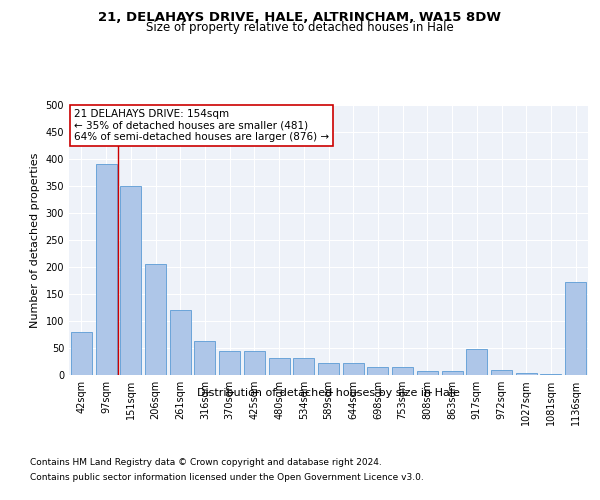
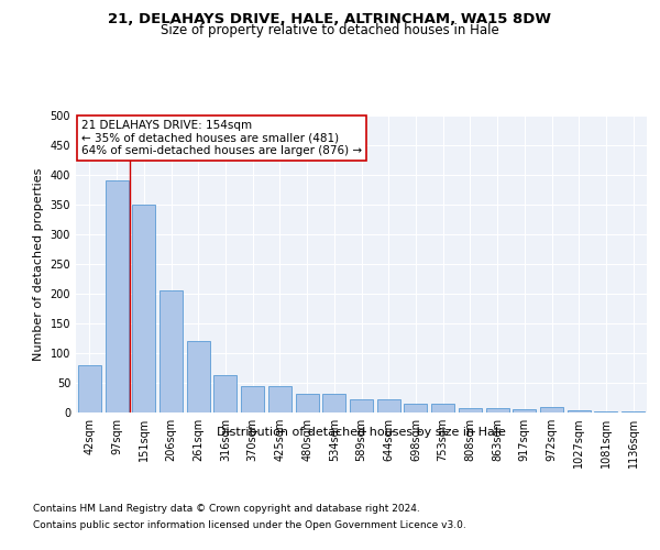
917sqm: 48 -> 6
1136sqm: 172 -> 2
